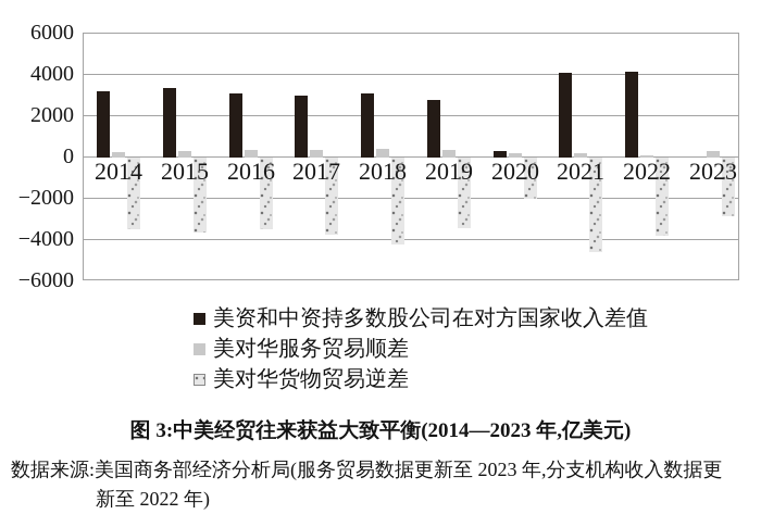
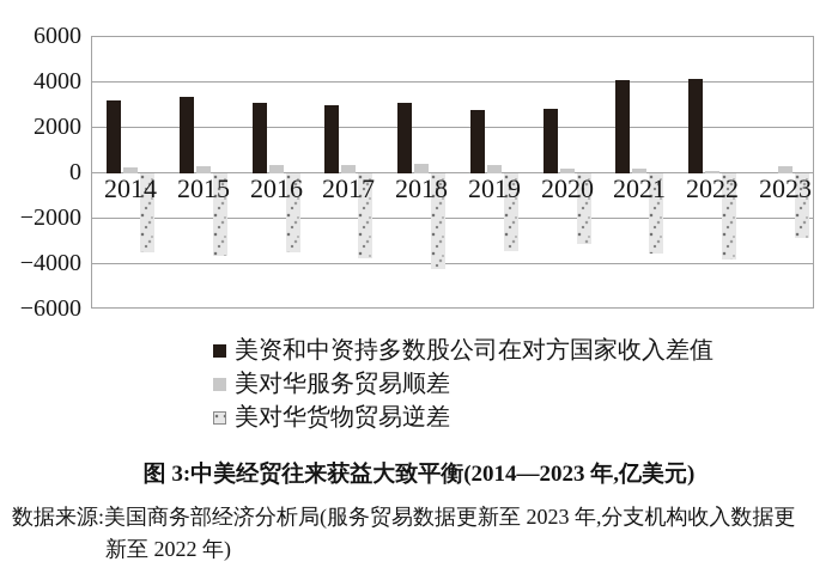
美资和中资持多数股公司在对方国家收入差值/2020: 300 -> 2800
美对华货物贸易逆差/2020: -2000 -> -3100
美对华货物贸易逆差/2021: -4600 -> -3600
